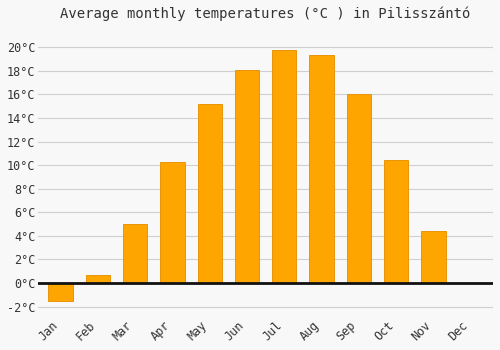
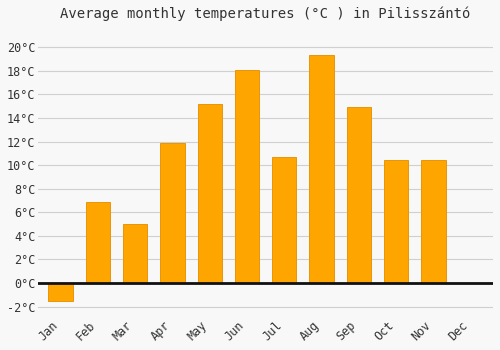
Feb: 0.7°C -> 6.9°C
Apr: 10.3°C -> 11.9°C
Jul: 19.8°C -> 10.7°C
Sep: 16.0°C -> 14.9°C
Nov: 4.4°C -> 10.4°C
